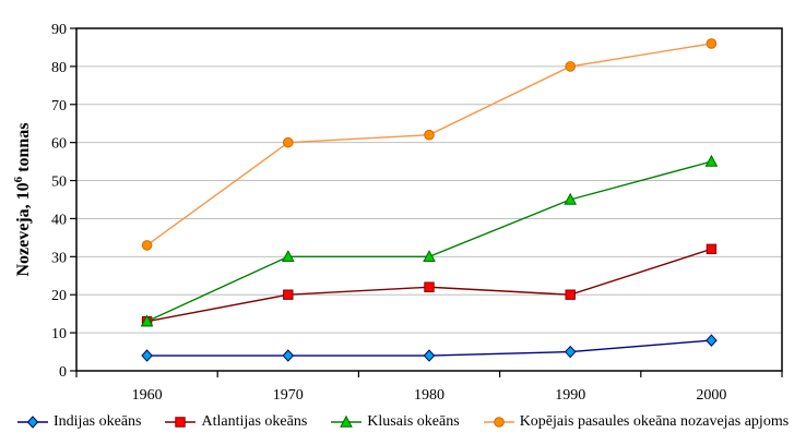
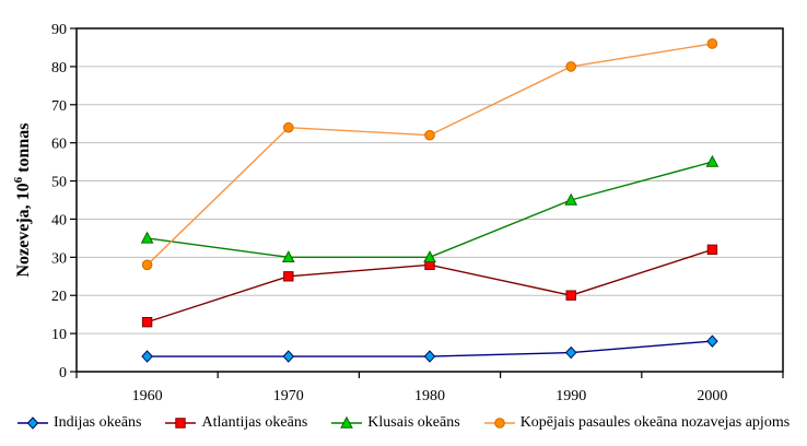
Klusais okeāns/1960: 13 -> 35
Kopējais pasaules okeāna nozavejas apjoms/1960: 33 -> 28
Atlantijas okeāns/1970: 20 -> 25
Kopējais pasaules okeāna nozavejas apjoms/1970: 60 -> 64
Atlantijas okeāns/1980: 22 -> 28
